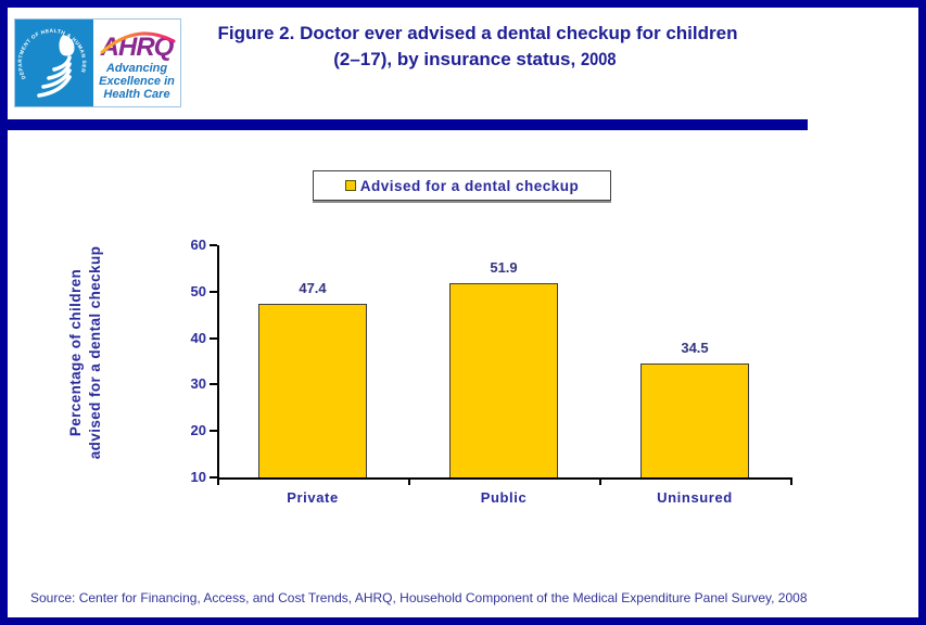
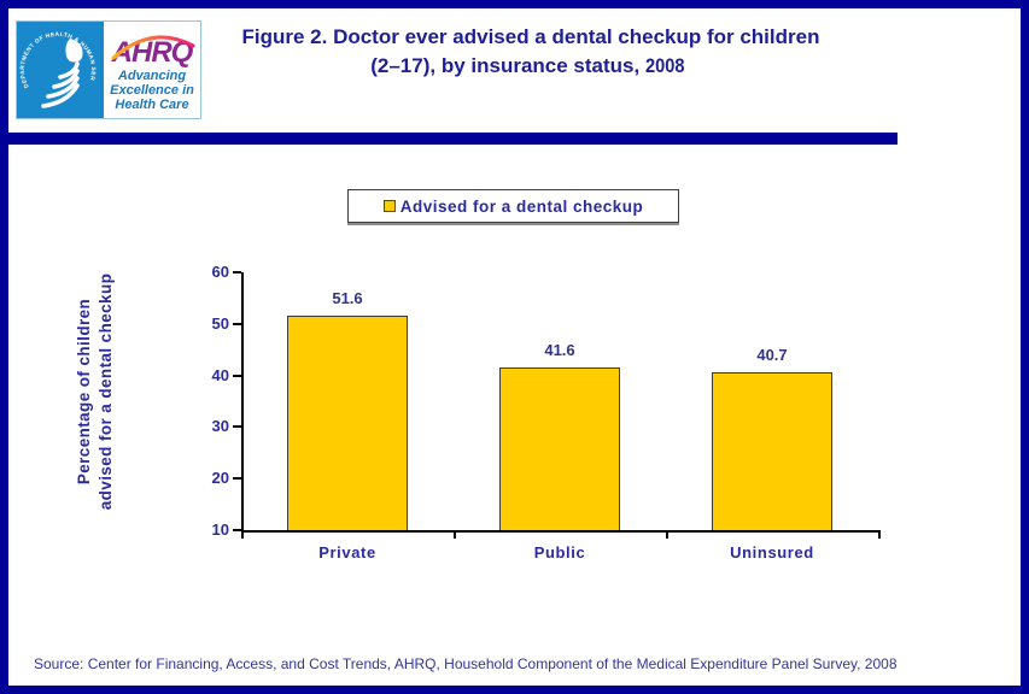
Private: 47.4 -> 51.6
Public: 51.9 -> 41.6
Uninsured: 34.5 -> 40.7
